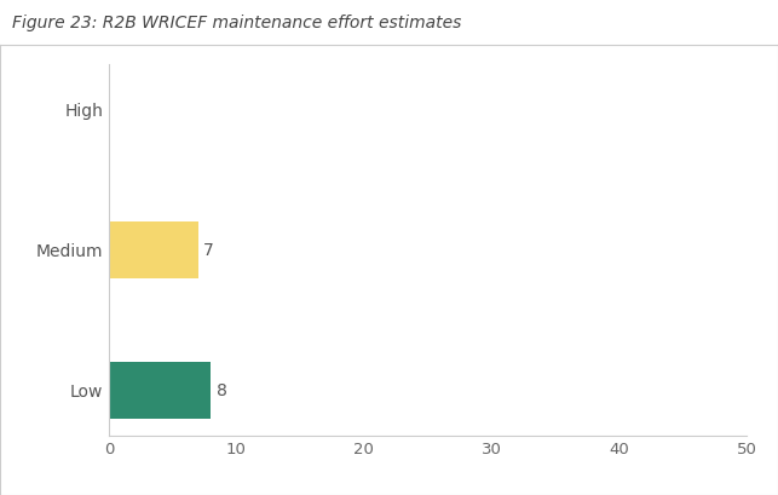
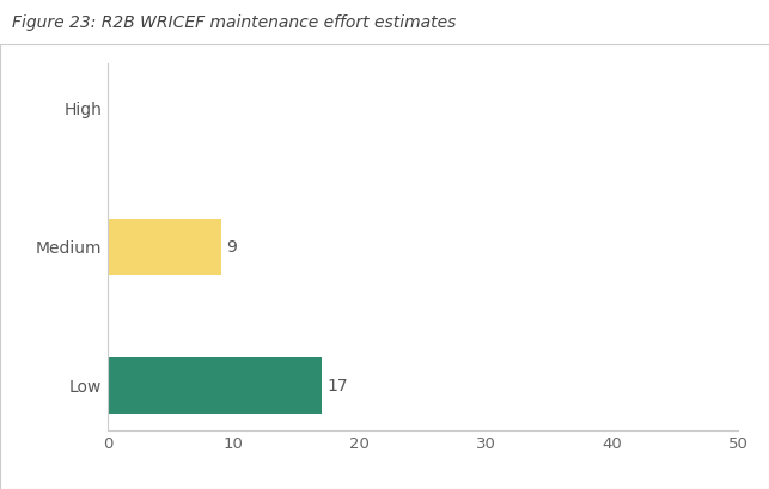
Medium: 7 -> 9
Low: 8 -> 17
